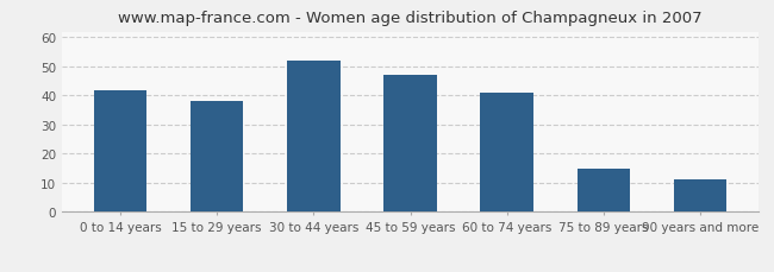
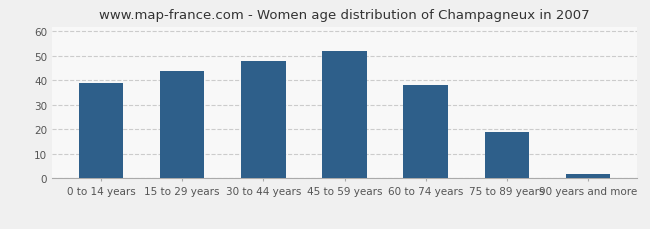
0 to 14 years: 42 -> 39
15 to 29 years: 38 -> 44
30 to 44 years: 52 -> 48
45 to 59 years: 47 -> 52
60 to 74 years: 41 -> 38
75 to 89 years: 15 -> 19
90 years and more: 11 -> 2
